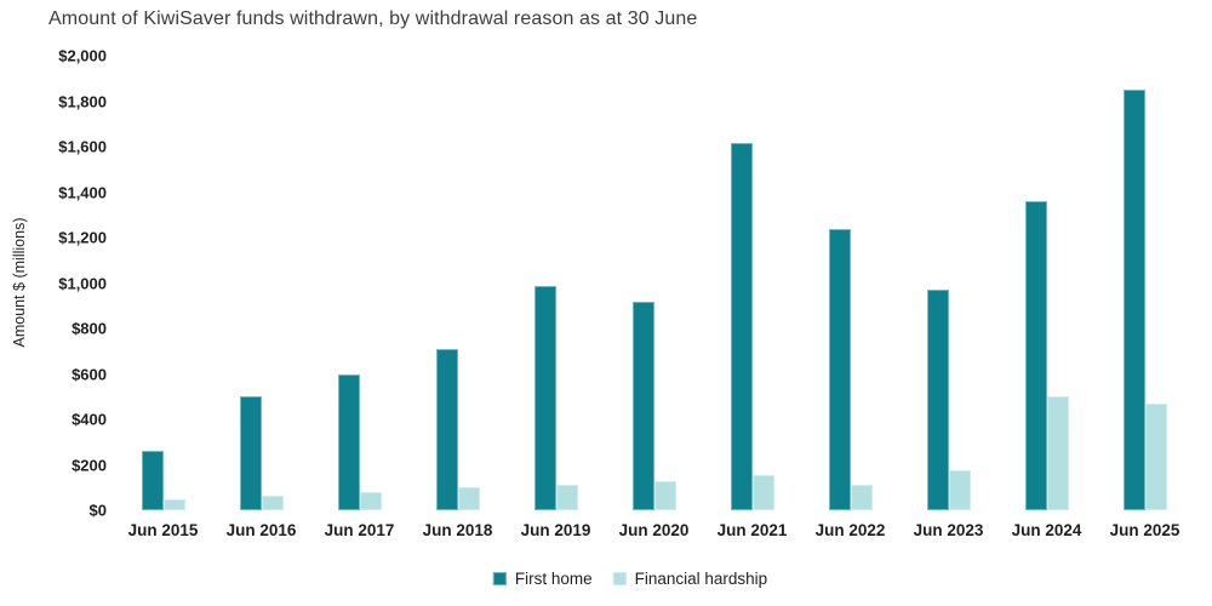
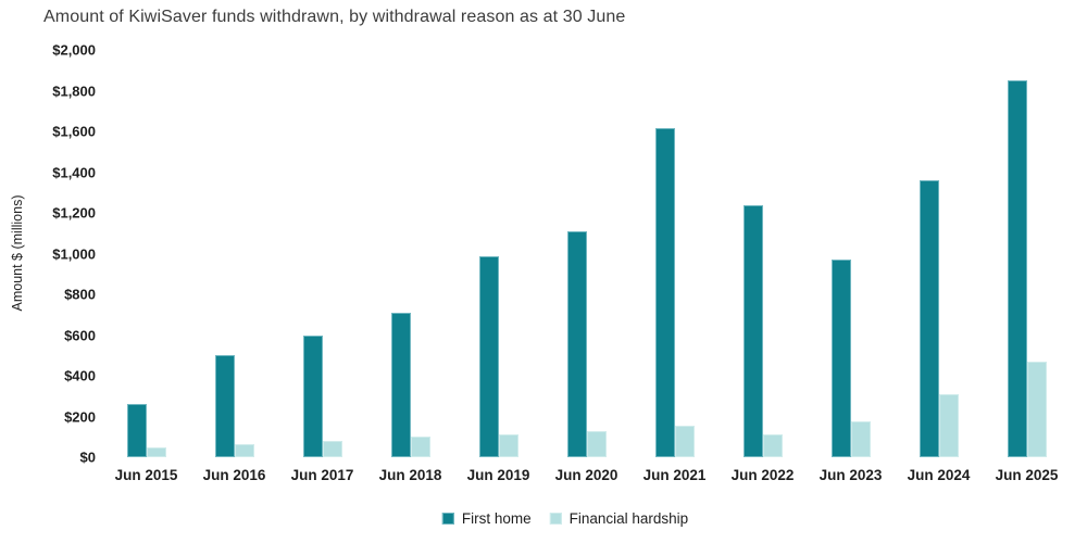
First home/Jun 2020: $920 -> $1110
Financial hardship/Jun 2024: $500 -> $310
